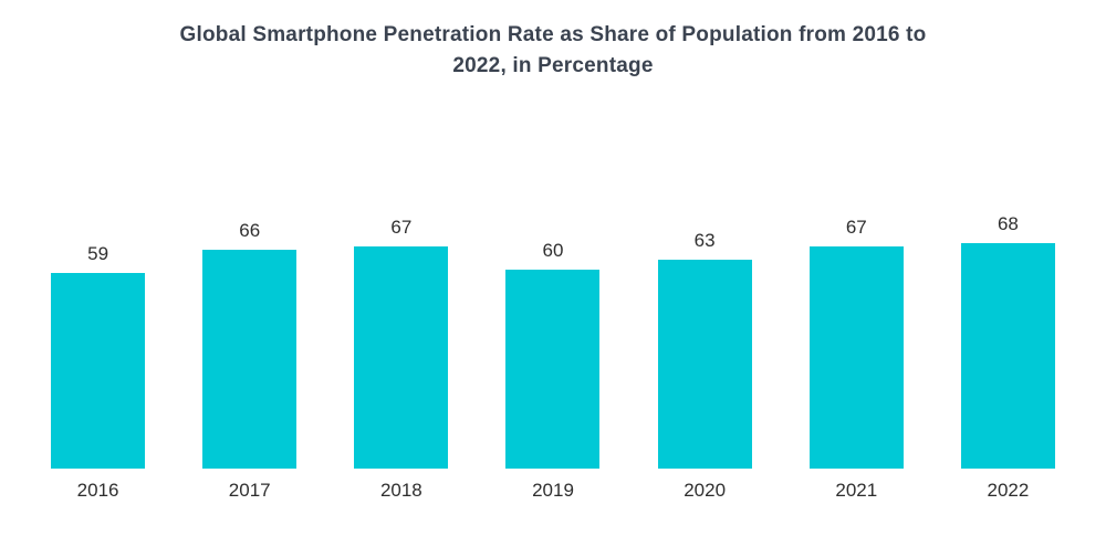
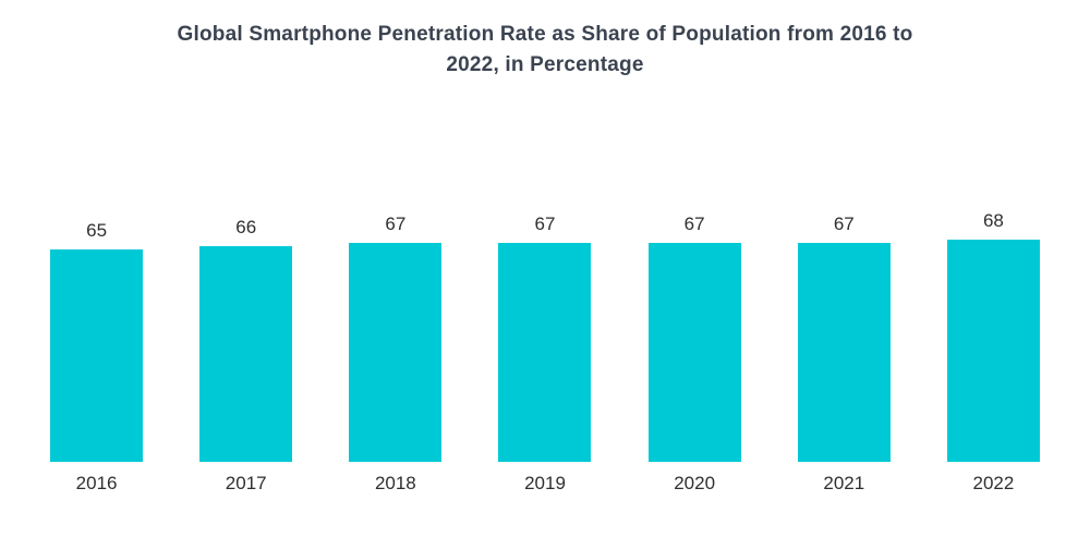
2016: 59 -> 65
2019: 60 -> 67
2020: 63 -> 67
